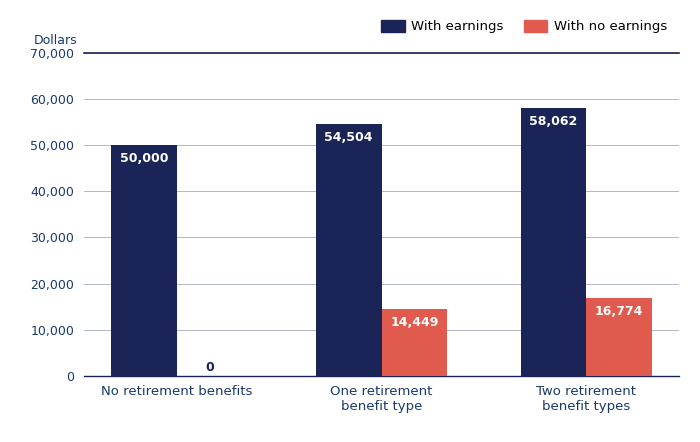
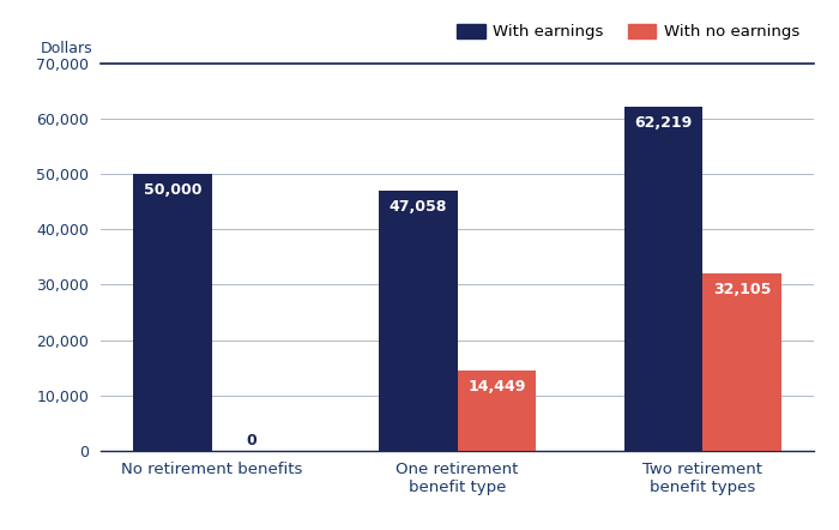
With earnings/One retirement benefit type: 54,504 -> 47,058
With earnings/Two retirement benefit types: 58,062 -> 62,219
With no earnings/Two retirement benefit types: 16,774 -> 32,105
